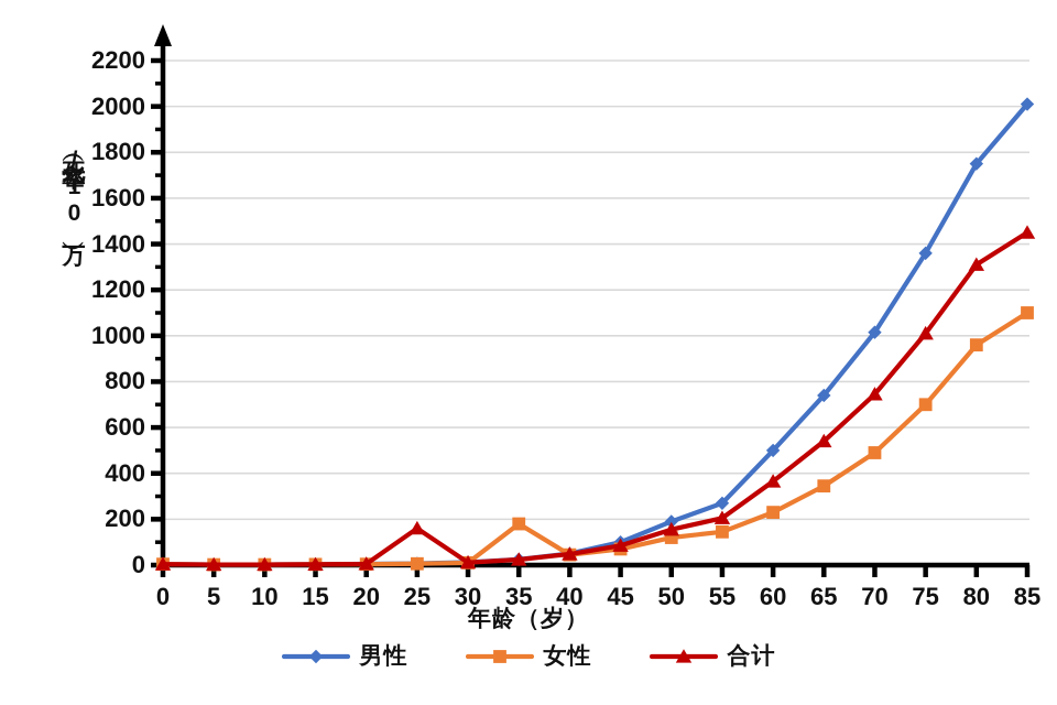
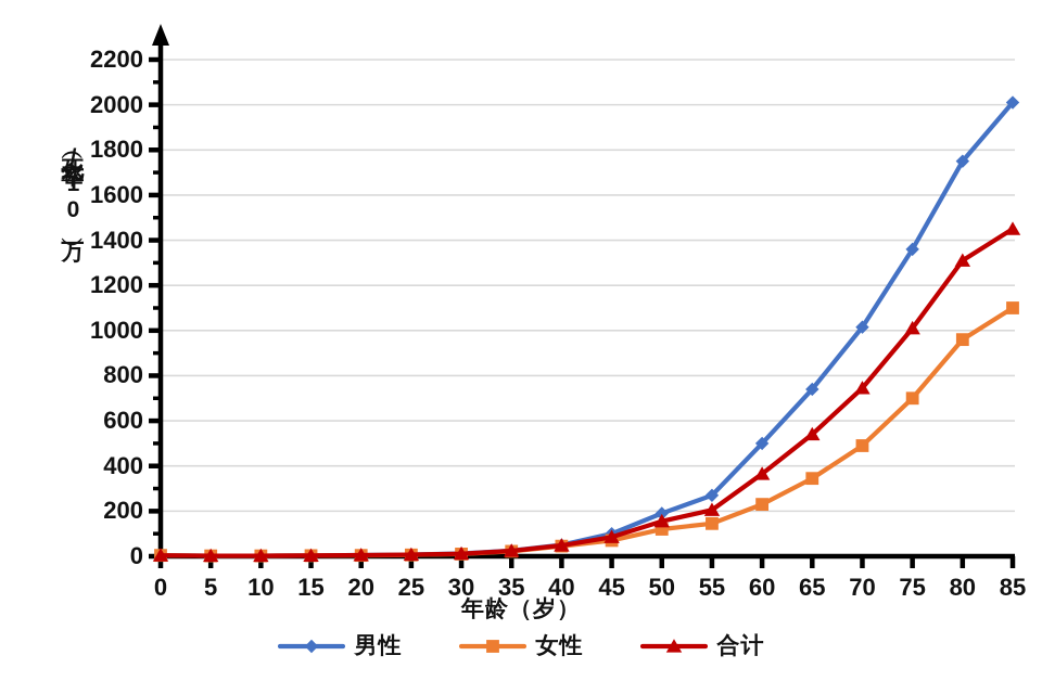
合计/25: 160 -> 10
女性/35: 180 -> 20
